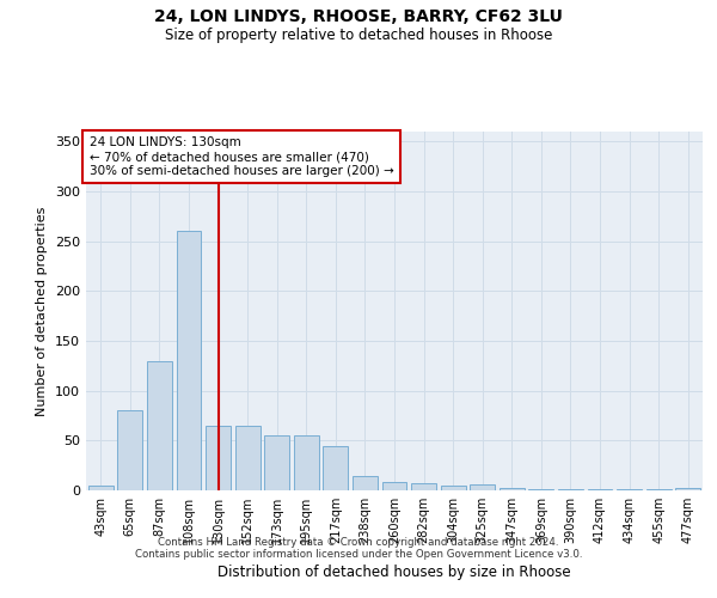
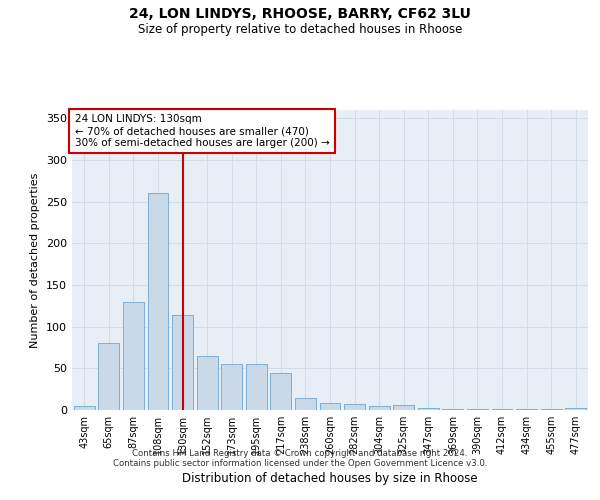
130sqm: 65 -> 114
